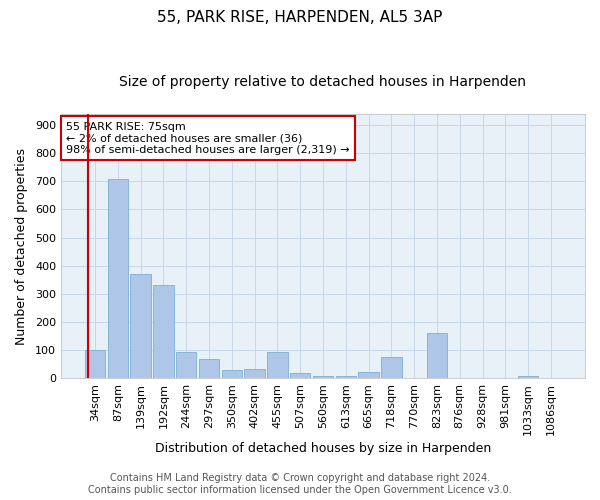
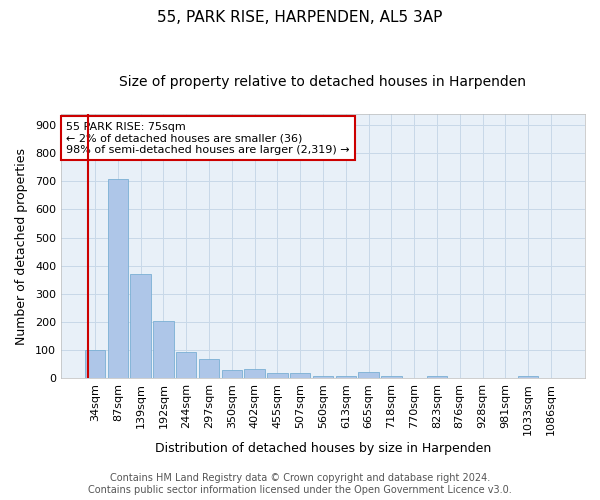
192sqm: 330 -> 205
455sqm: 95 -> 18
718sqm: 75 -> 8
823sqm: 160 -> 8
